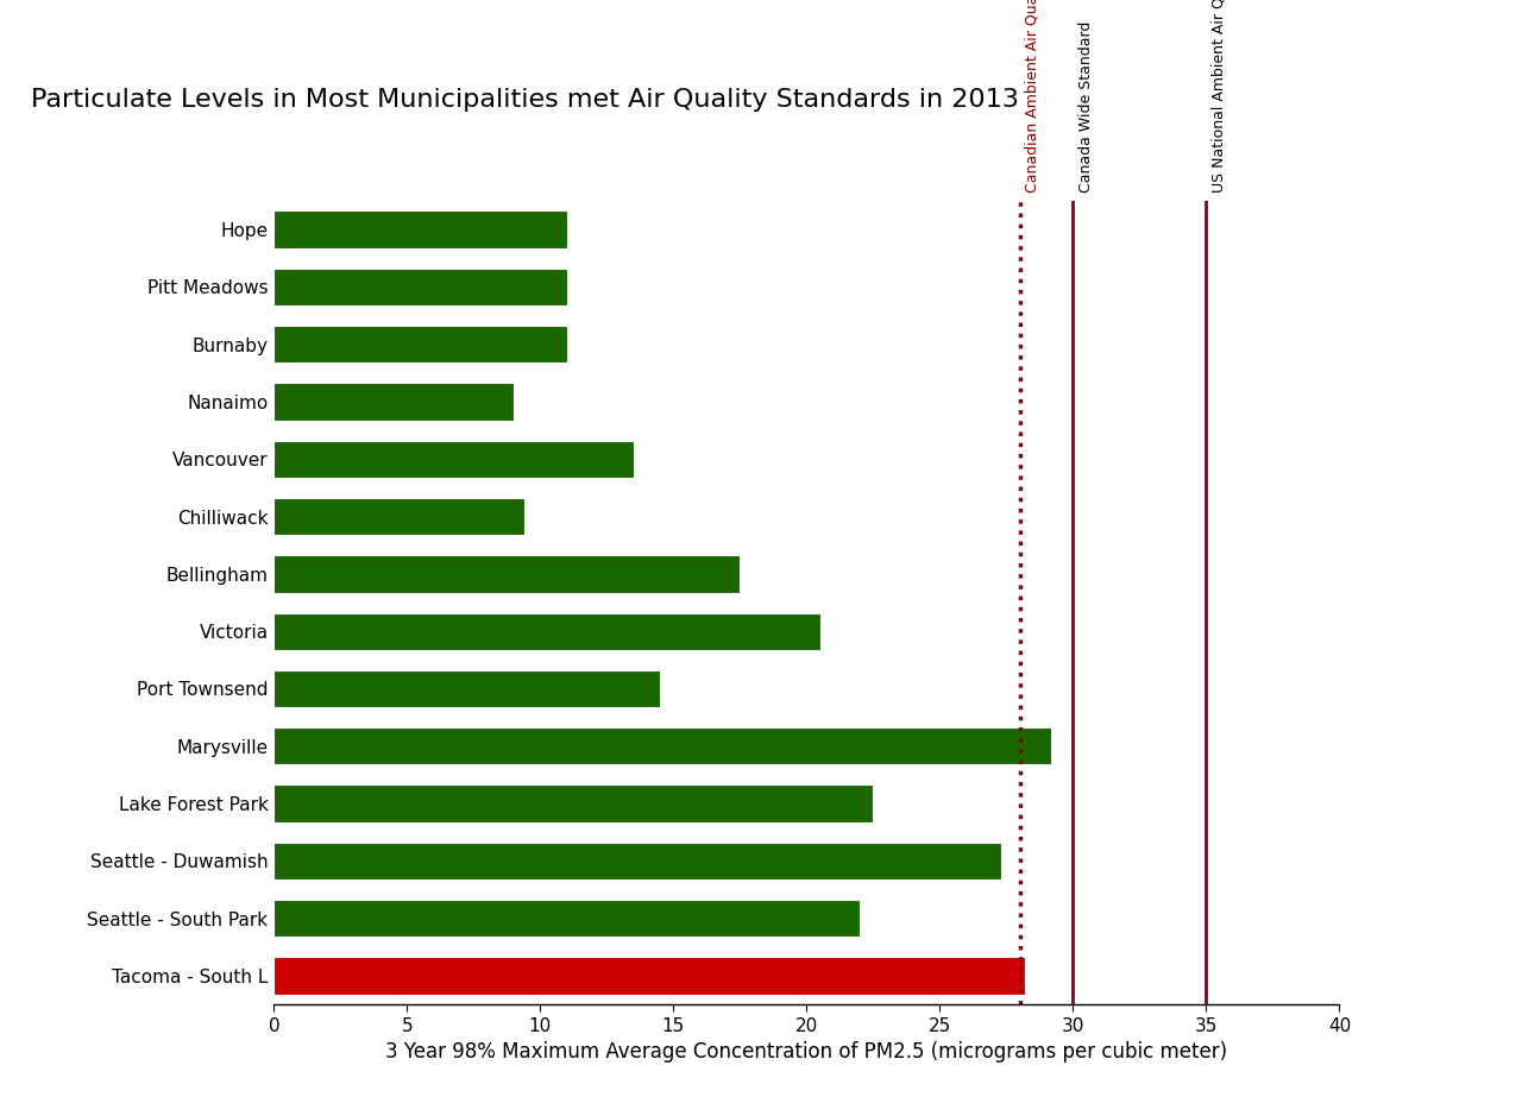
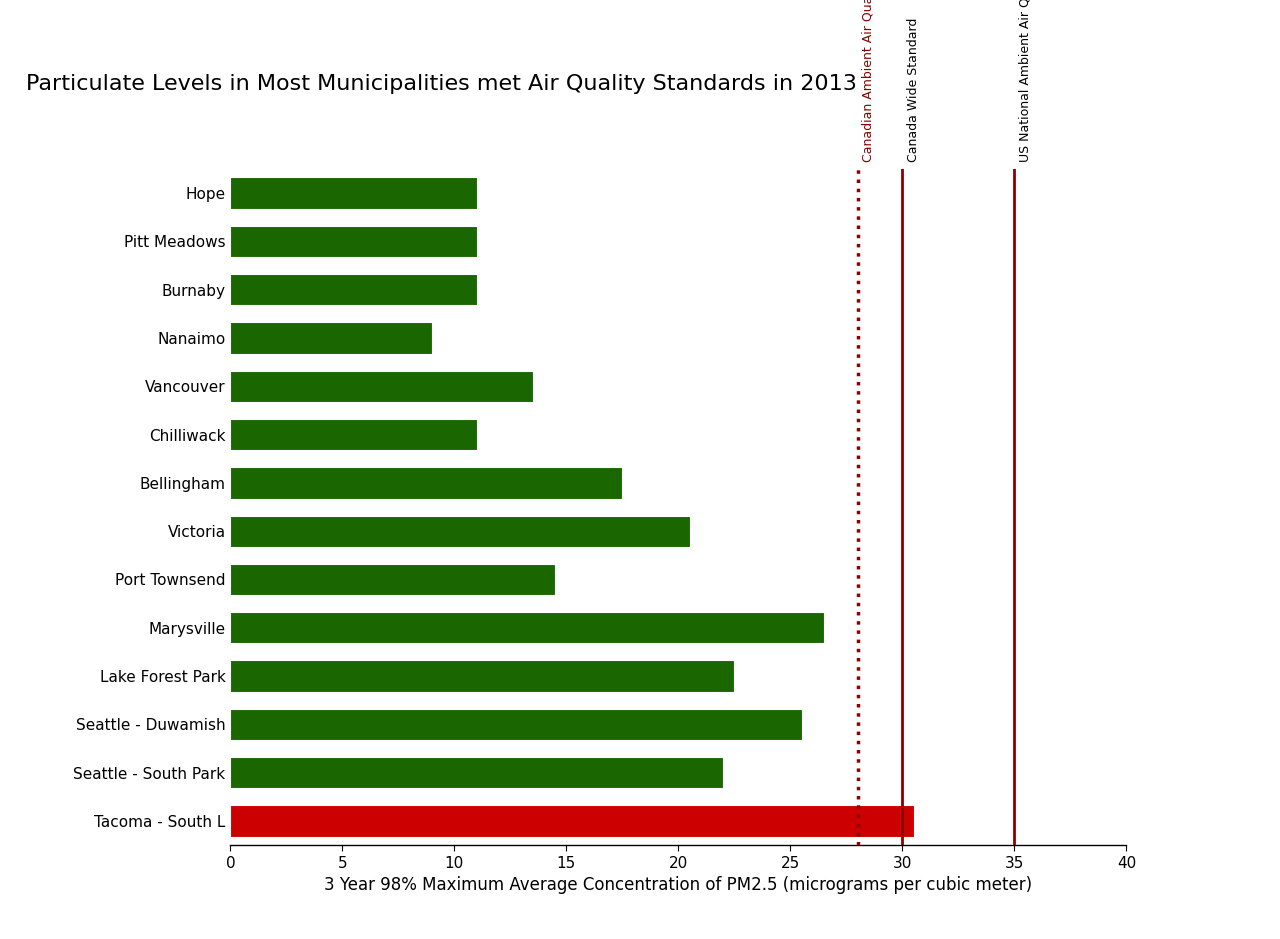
Chilliwack: 9.4 -> 11.0
Marysville: 29.2 -> 26.5
Seattle - Duwamish: 27.3 -> 25.5
Tacoma - South L: 28.2 -> 30.5
